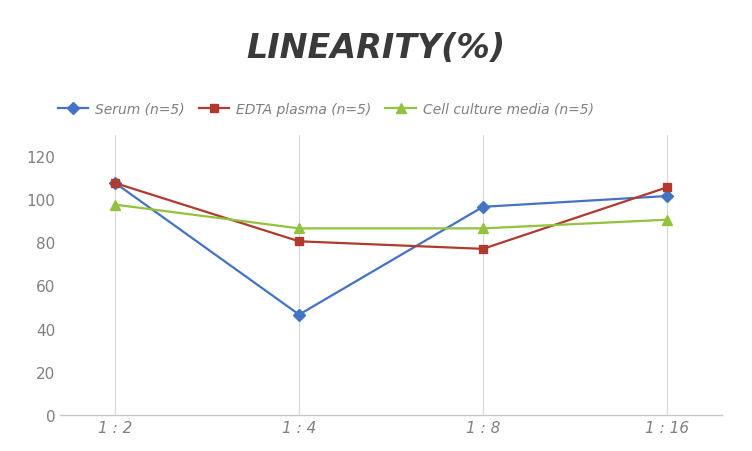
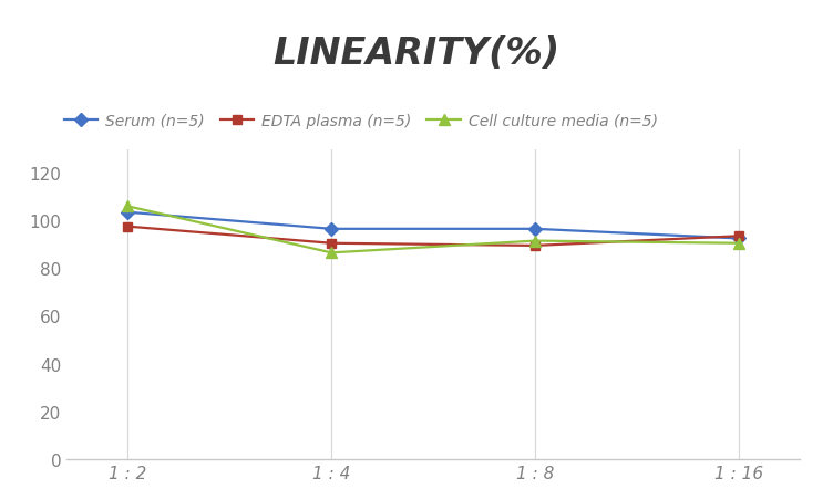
Serum (n=5)/1 : 2: 107.5 -> 103.5
EDTA plasma (n=5)/1 : 2: 107.5 -> 97.5
Cell culture media (n=5)/1 : 2: 97.5 -> 106.0
Serum (n=5)/1 : 4: 46.5 -> 96.5
EDTA plasma (n=5)/1 : 4: 80.5 -> 90.5
EDTA plasma (n=5)/1 : 8: 77.0 -> 89.5
Cell culture media (n=5)/1 : 8: 86.5 -> 91.5
Serum (n=5)/1 : 16: 101.5 -> 92.5
EDTA plasma (n=5)/1 : 16: 105.5 -> 93.5
